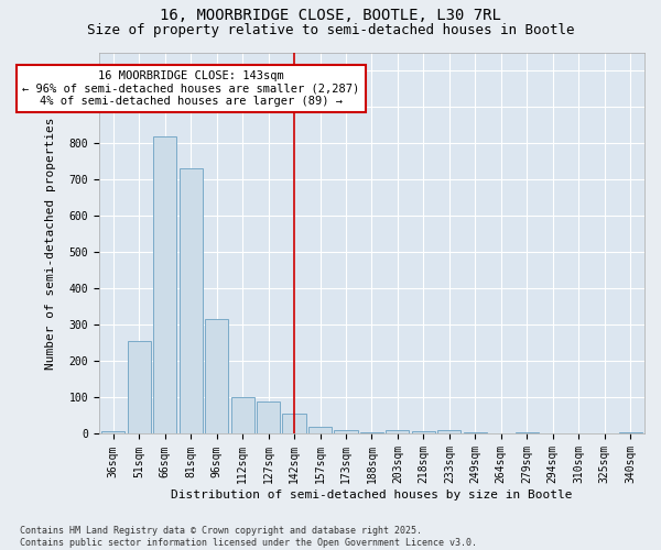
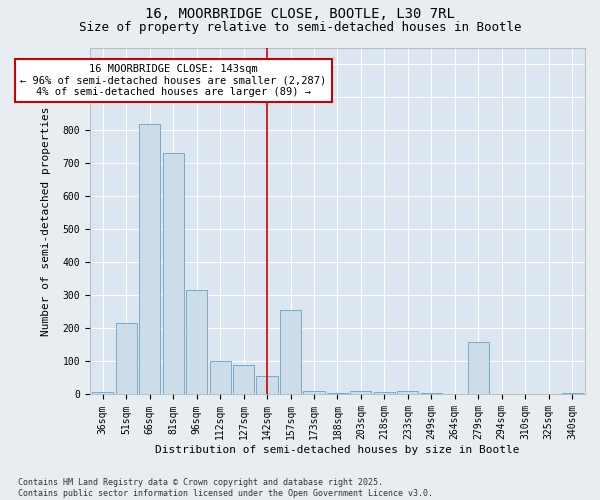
51sqm: 255 -> 215
157sqm: 20 -> 255
279sqm: 3 -> 160
